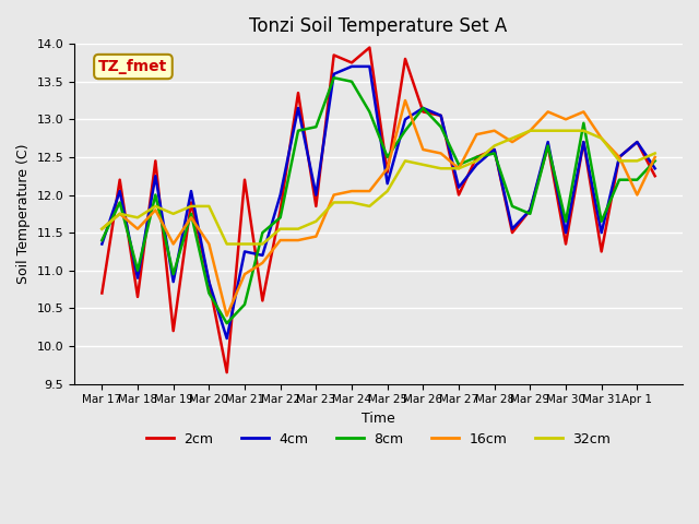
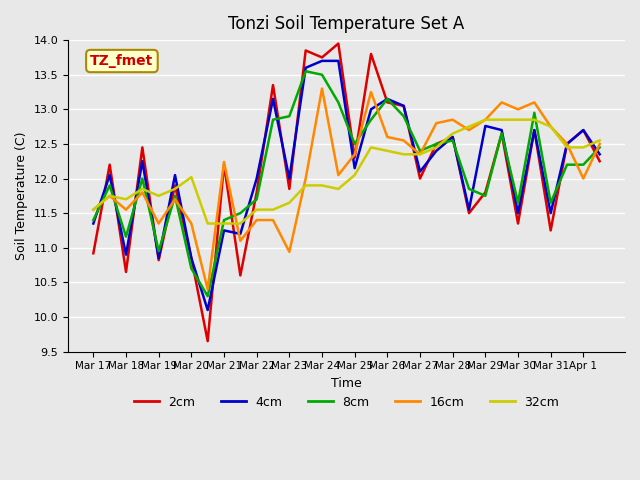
2cm/Mar 17: 10.70 -> 10.92
8cm/Mar 18: 11.00 -> 11.16
2cm/Mar 19: 10.20 -> 10.82
32cm/Mar 20: 11.85 -> 12.02
8cm/Mar 21: 10.55 -> 11.40
16cm/Mar 21: 10.95 -> 12.24
16cm/Mar 23: 11.45 -> 10.94
16cm/Mar 24: 12.05 -> 13.30
4cm/Mar 29: 11.80 -> 12.76
